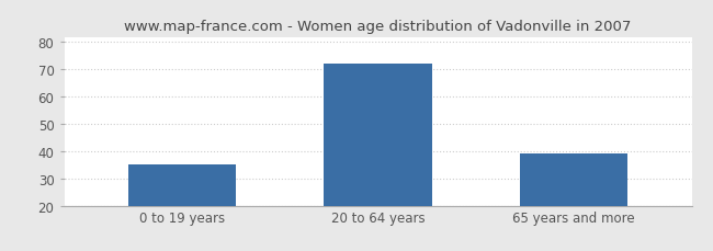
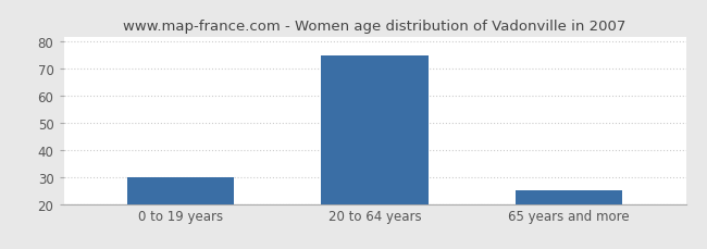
0 to 19 years: 35 -> 30
20 to 64 years: 72 -> 75
65 years and more: 39 -> 25
